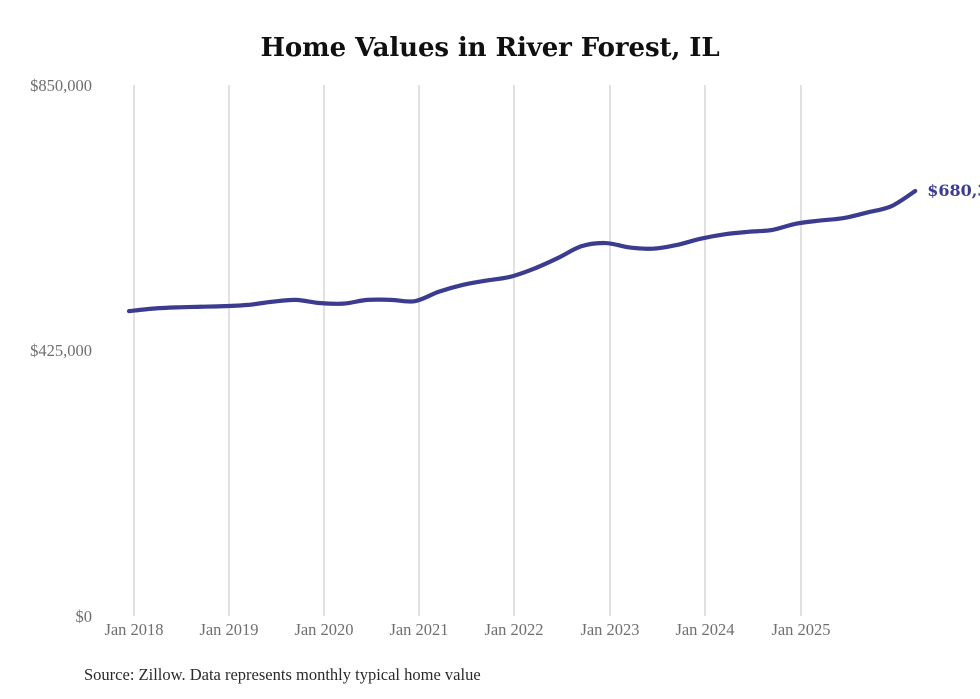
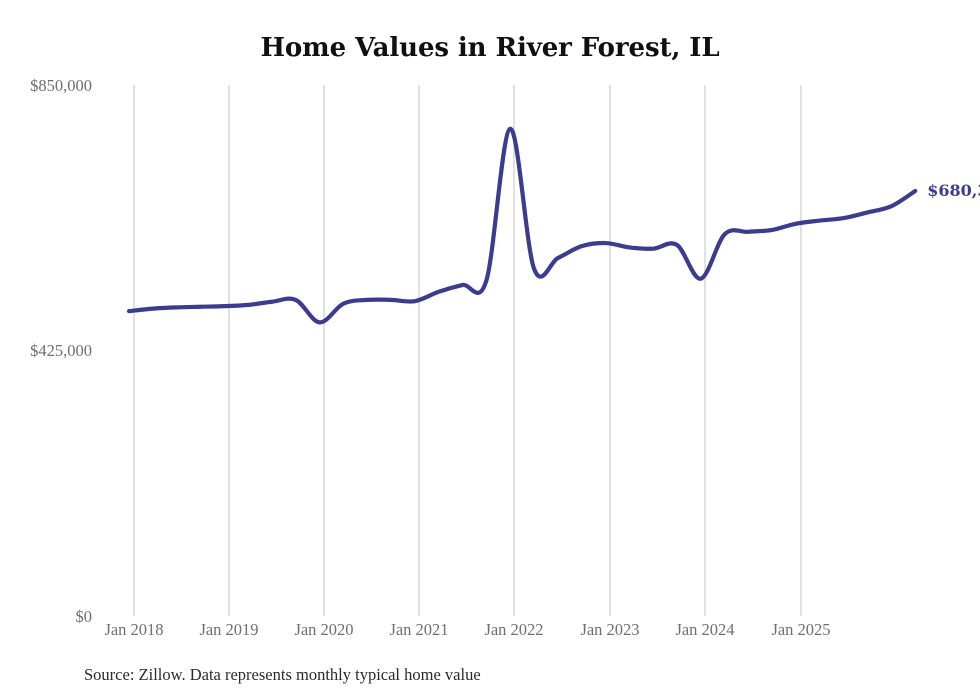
Jan 2020: $500000 -> $470000
Jan 2022: $540000 -> $780000
Jan 2024: $600000 -> $540000
